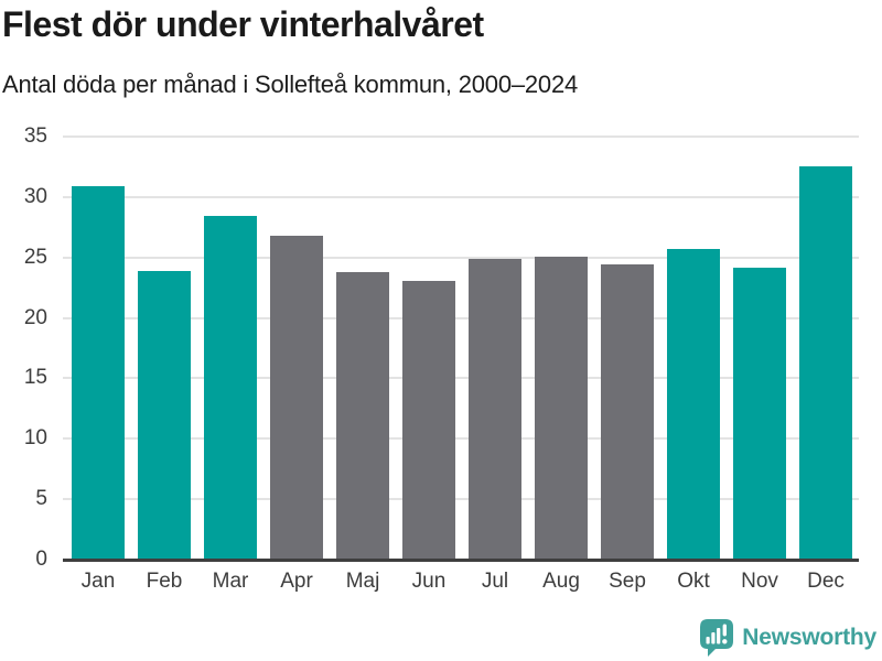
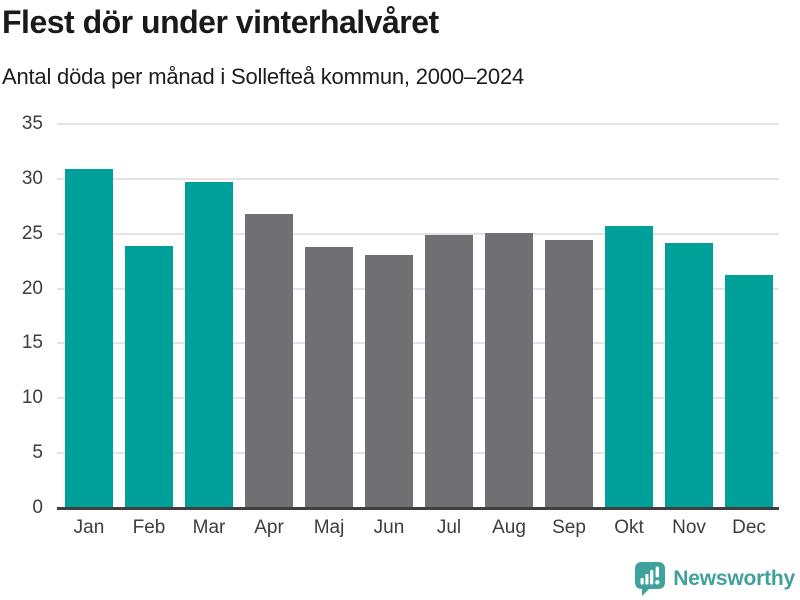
Mar: 28.4 -> 29.7
Dec: 32.5 -> 21.2
